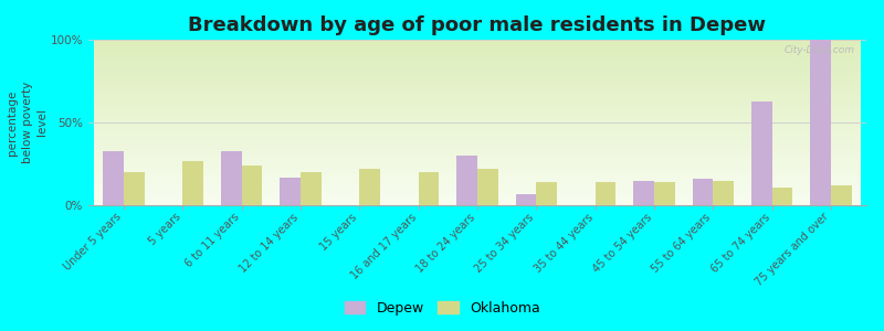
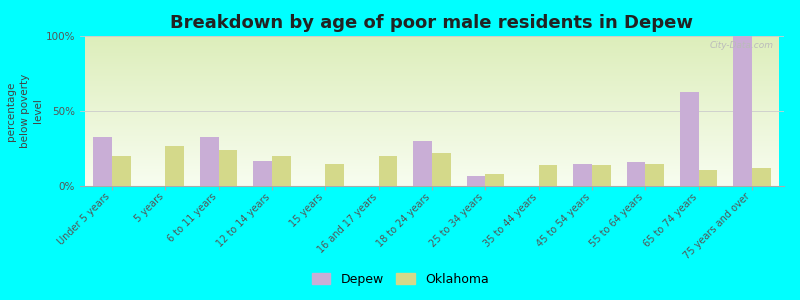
Oklahoma/15 years: 22% -> 15%
Oklahoma/25 to 34 years: 14% -> 8%
